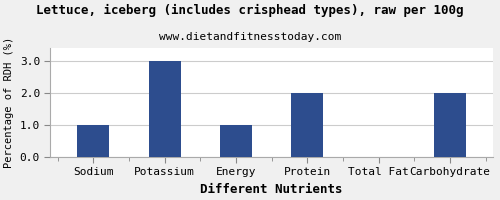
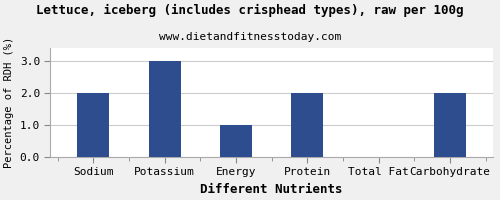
Sodium: 1 -> 2
